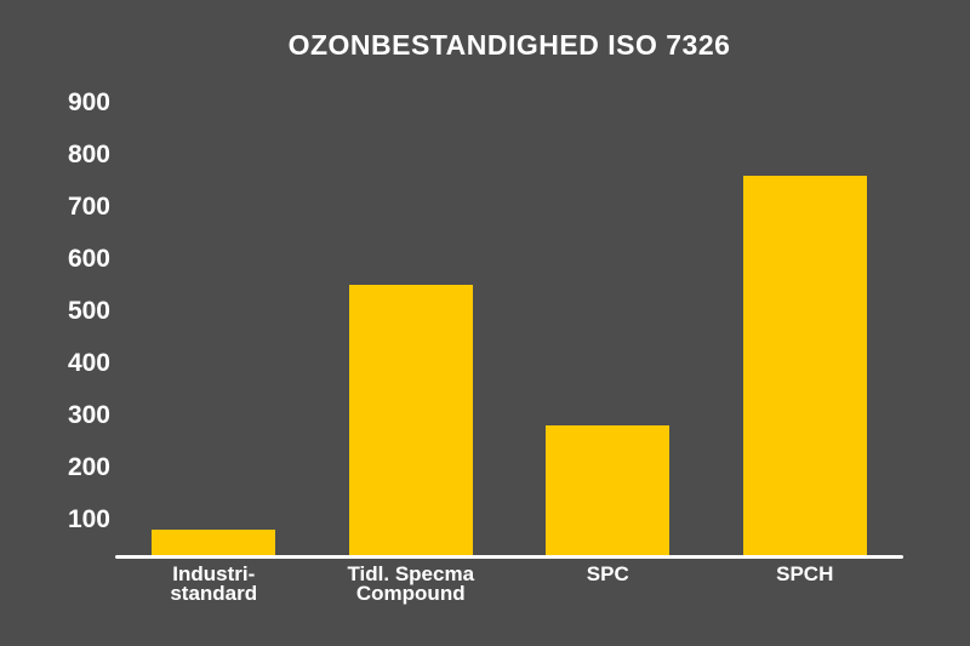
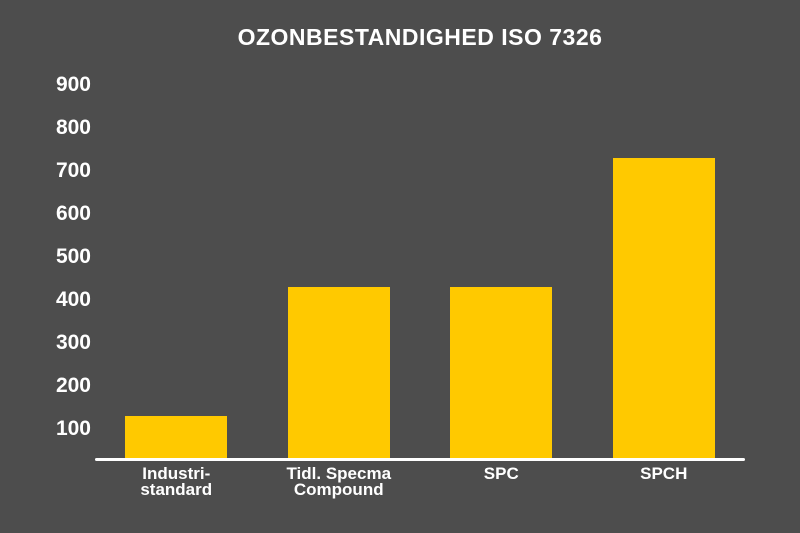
Industri-standard: 80 -> 130
Tidl. Specma Compound: 550 -> 430
SPC: 280 -> 430
SPCH: 760 -> 730
